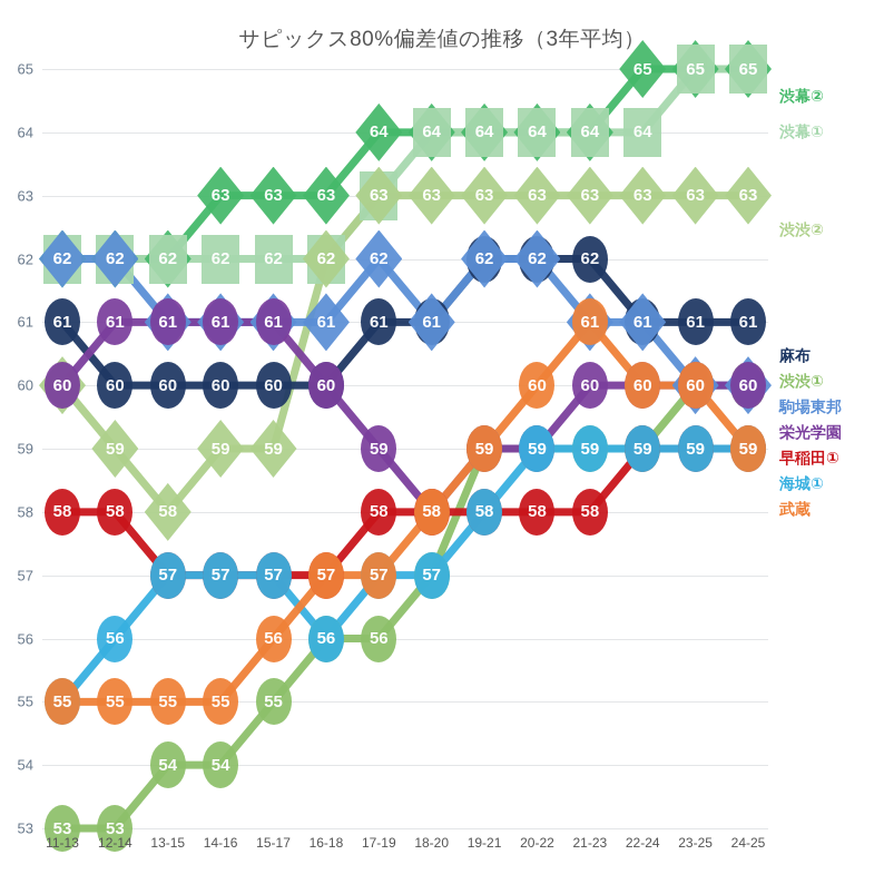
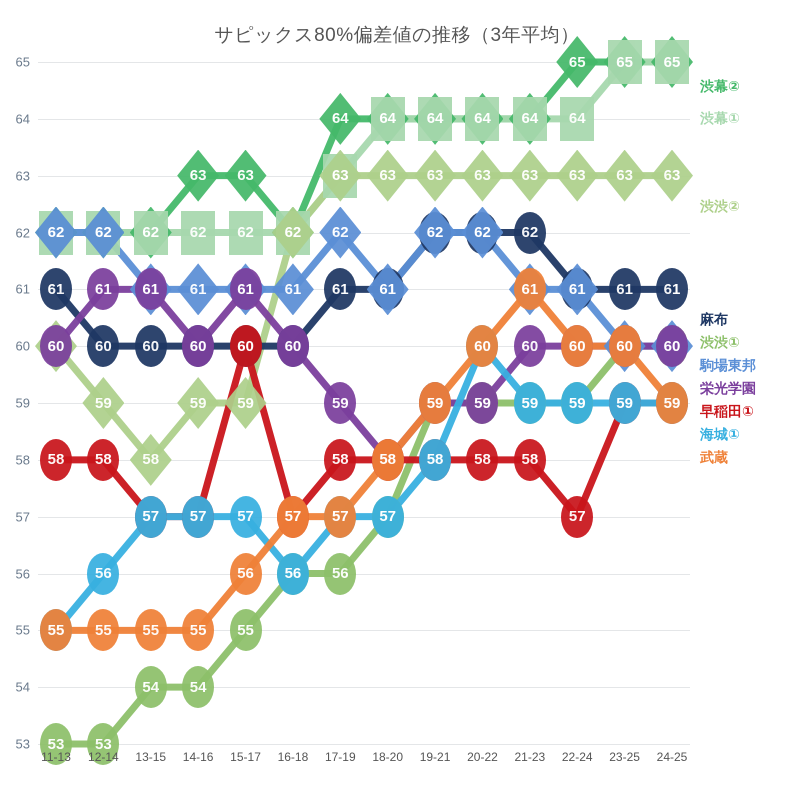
栄光学園/14-16: 61 -> 60
早稲田①/15-17: 57 -> 60
渋幕②/16-18: 63 -> 62
海城①/20-22: 59 -> 60
早稲田①/22-24: 59 -> 57
